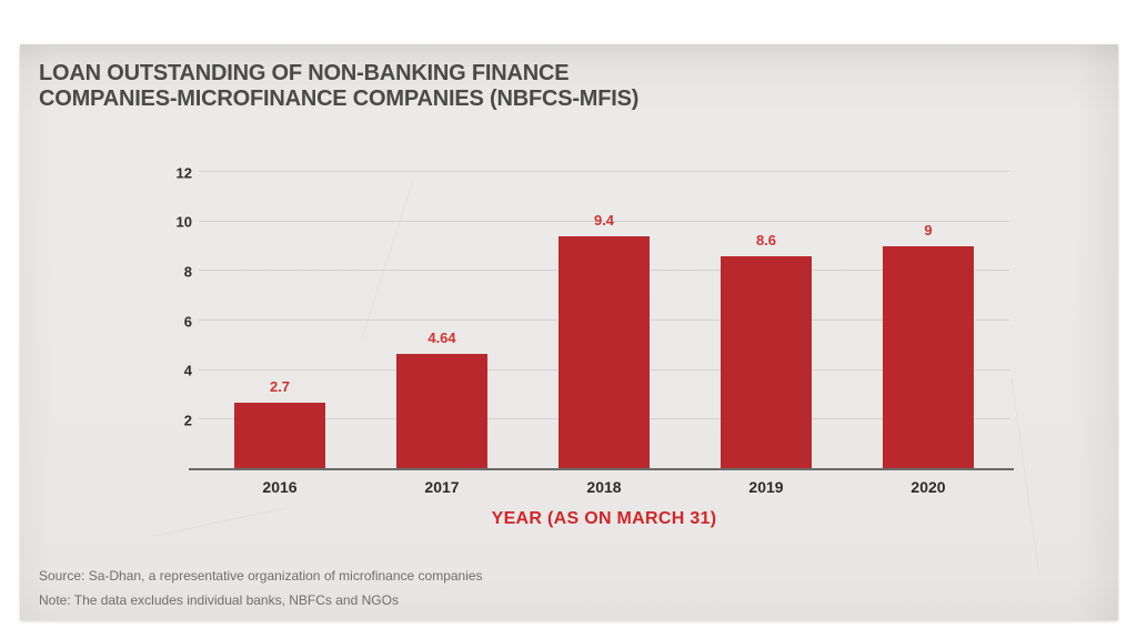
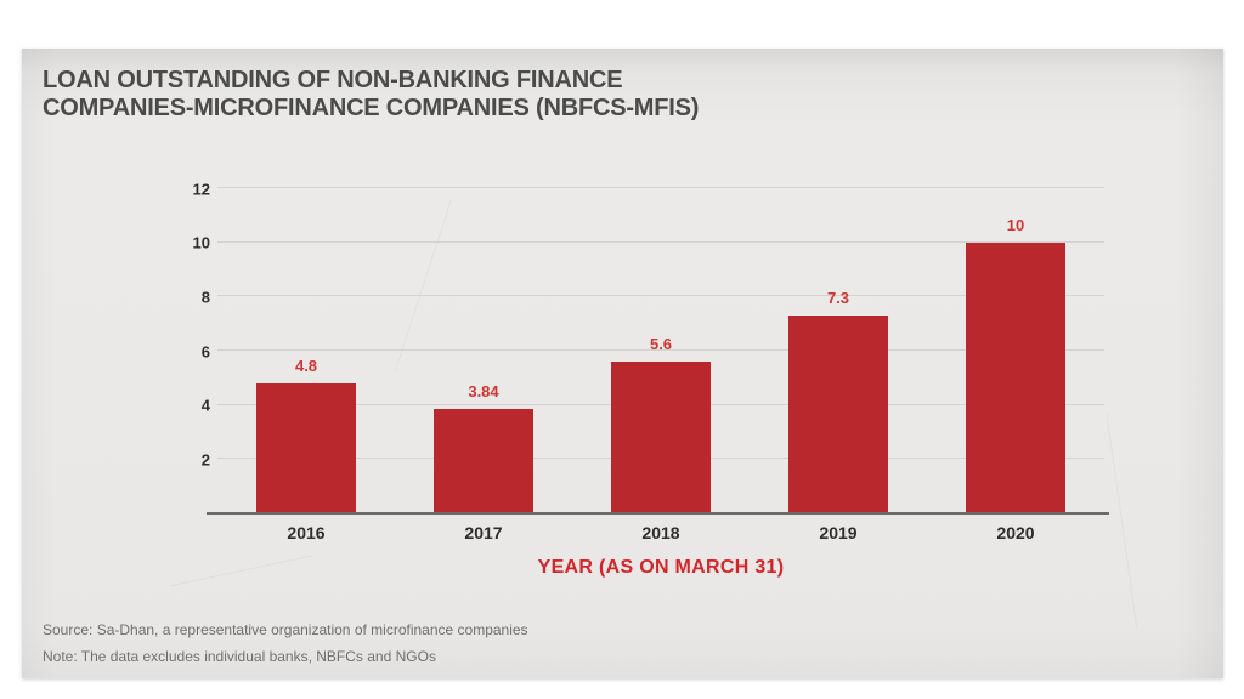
2016: 2.7 -> 4.8
2017: 4.64 -> 3.84
2018: 9.4 -> 5.6
2019: 8.6 -> 7.3
2020: 9 -> 10
